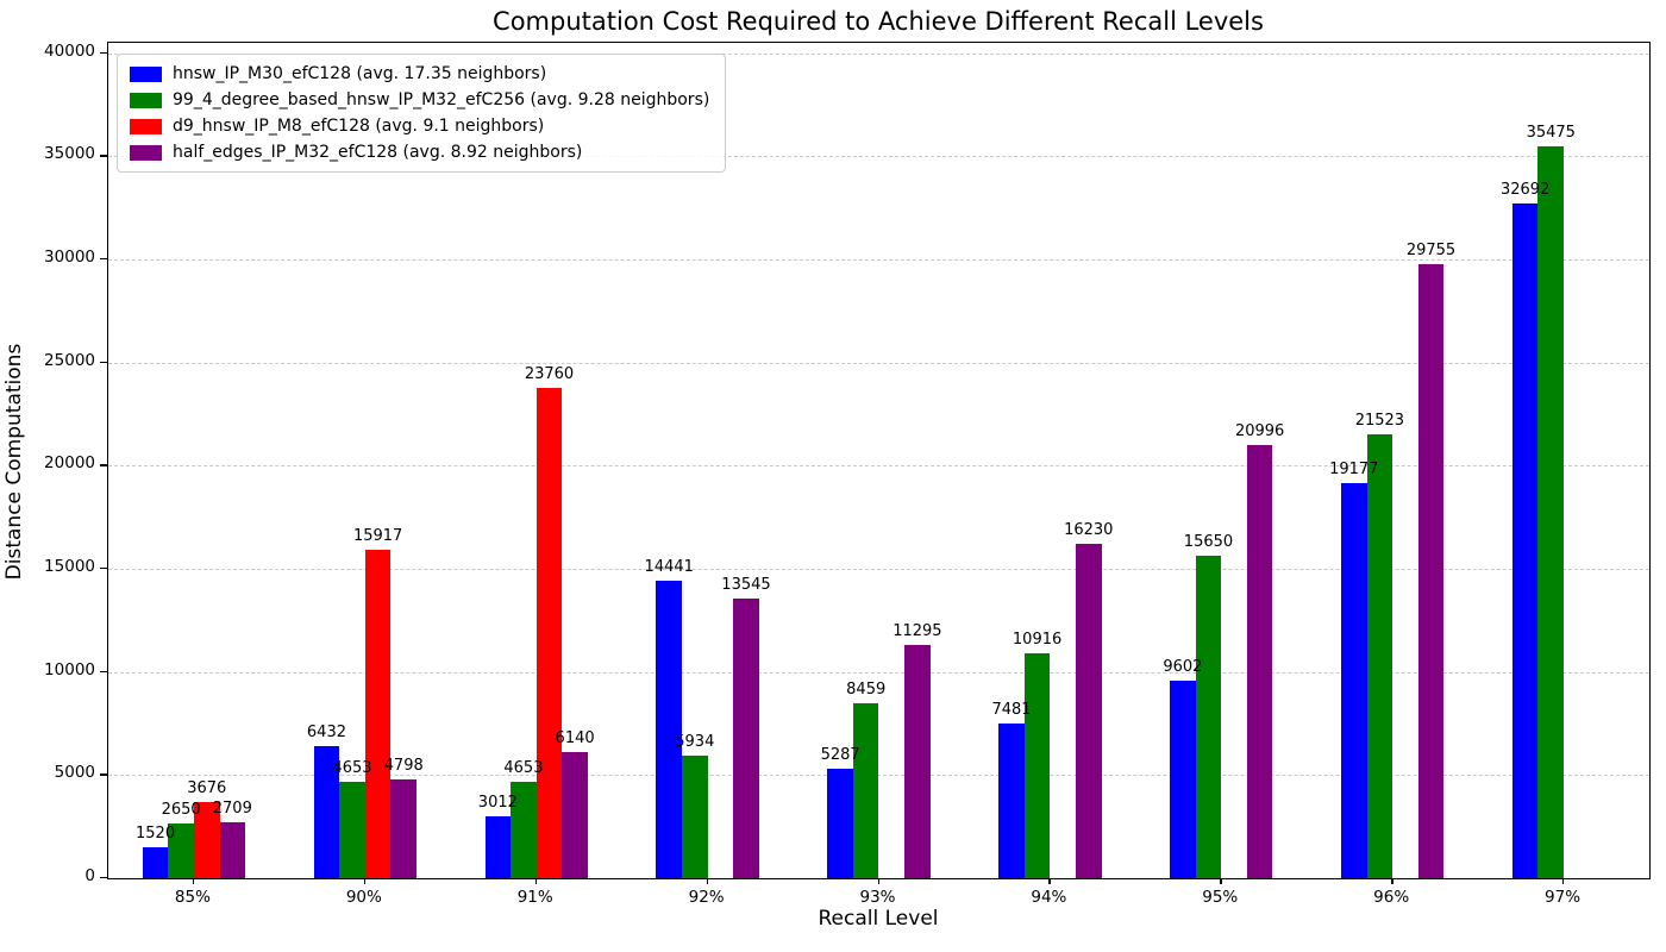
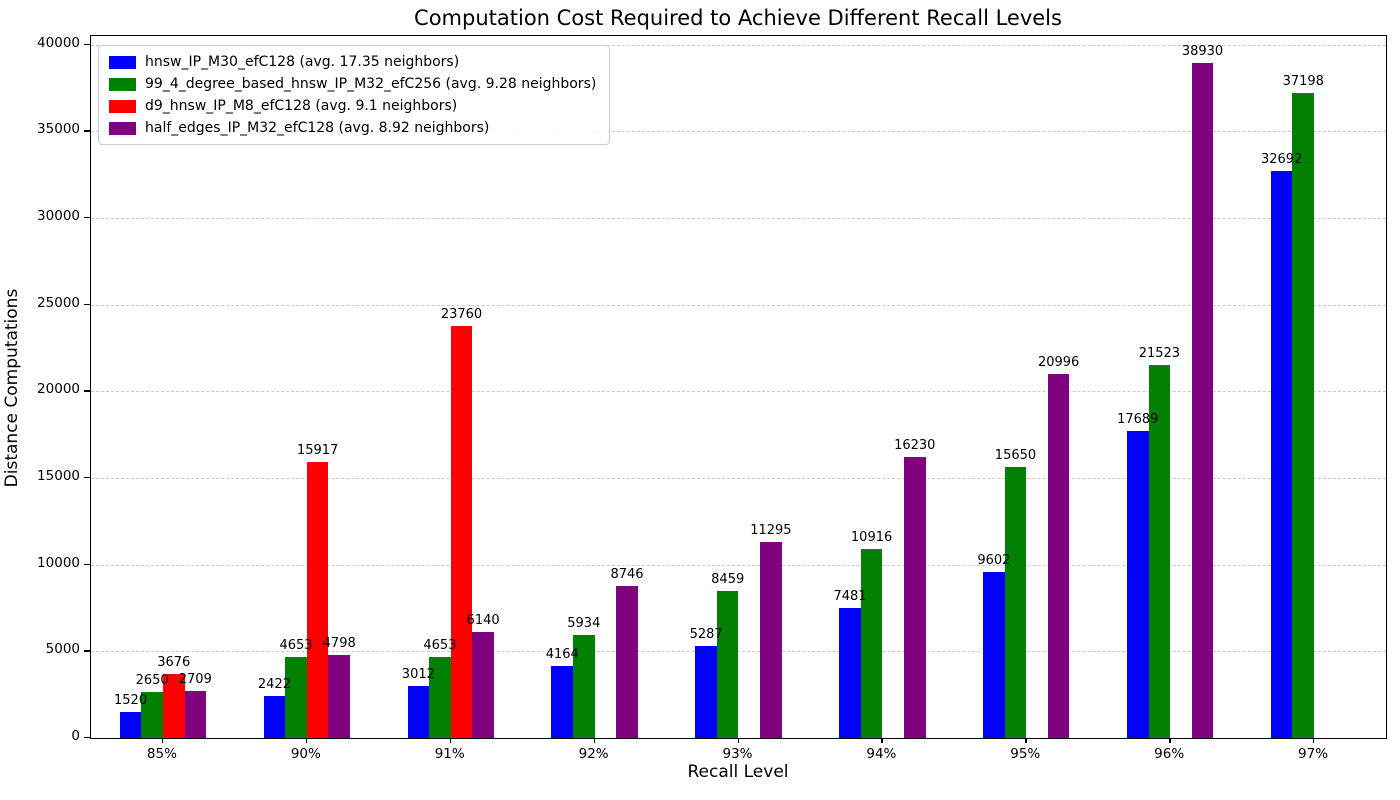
hnsw_IP_M30_efC128 (avg. 17.35 neighbors)/90%: 6432 -> 2422
hnsw_IP_M30_efC128 (avg. 17.35 neighbors)/92%: 14441 -> 4164
half_edges_IP_M32_efC128 (avg. 8.92 neighbors)/92%: 13545 -> 8746
hnsw_IP_M30_efC128 (avg. 17.35 neighbors)/96%: 19177 -> 17689
half_edges_IP_M32_efC128 (avg. 8.92 neighbors)/96%: 29755 -> 38930
99_4_degree_based_hnsw_IP_M32_efC256 (avg. 9.28 neighbors)/97%: 35475 -> 37198
